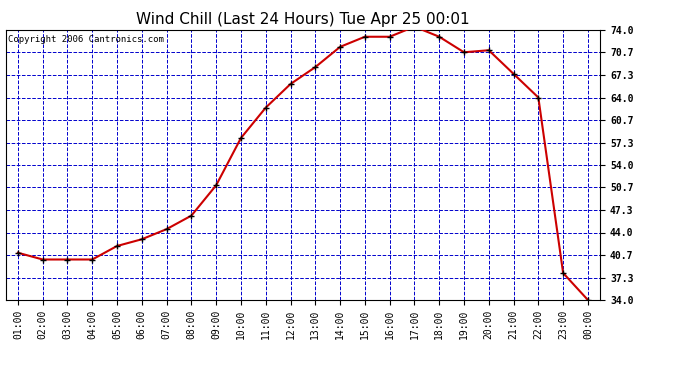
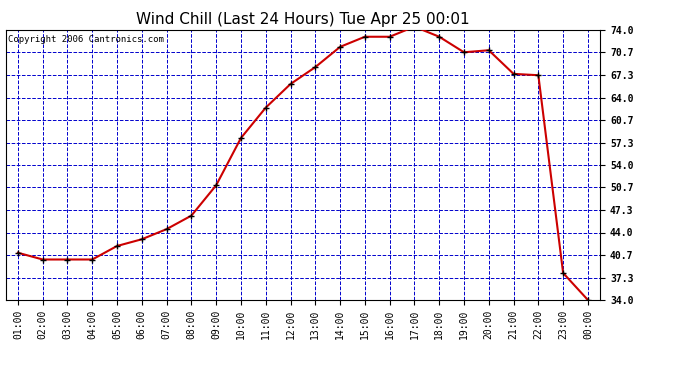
22:00: 64.0 -> 67.3
